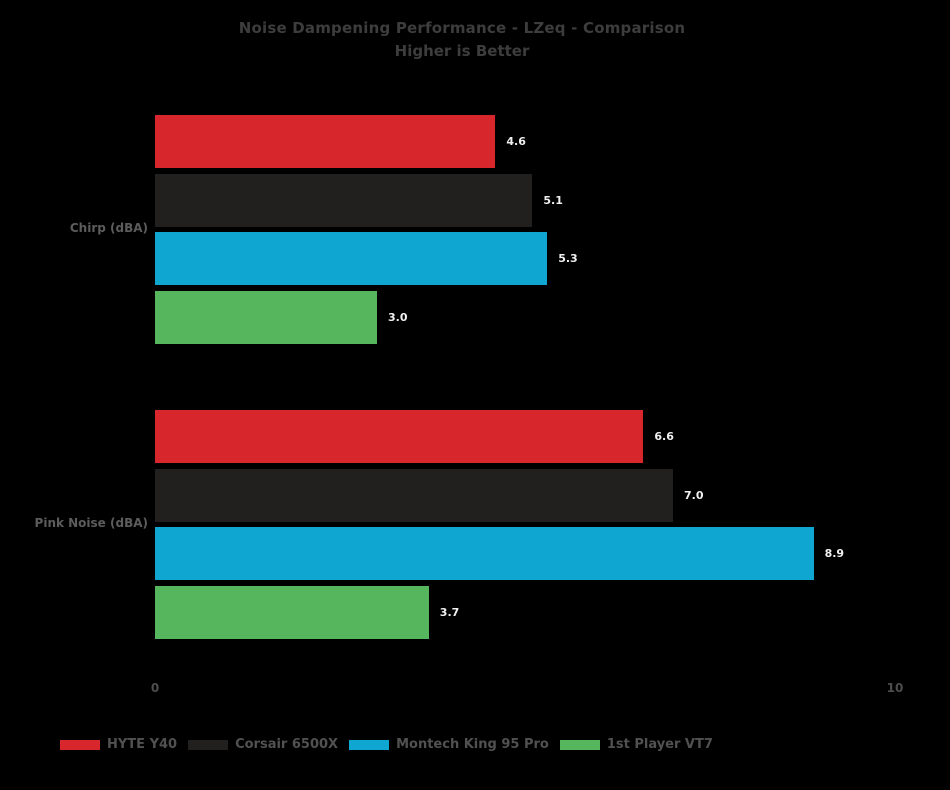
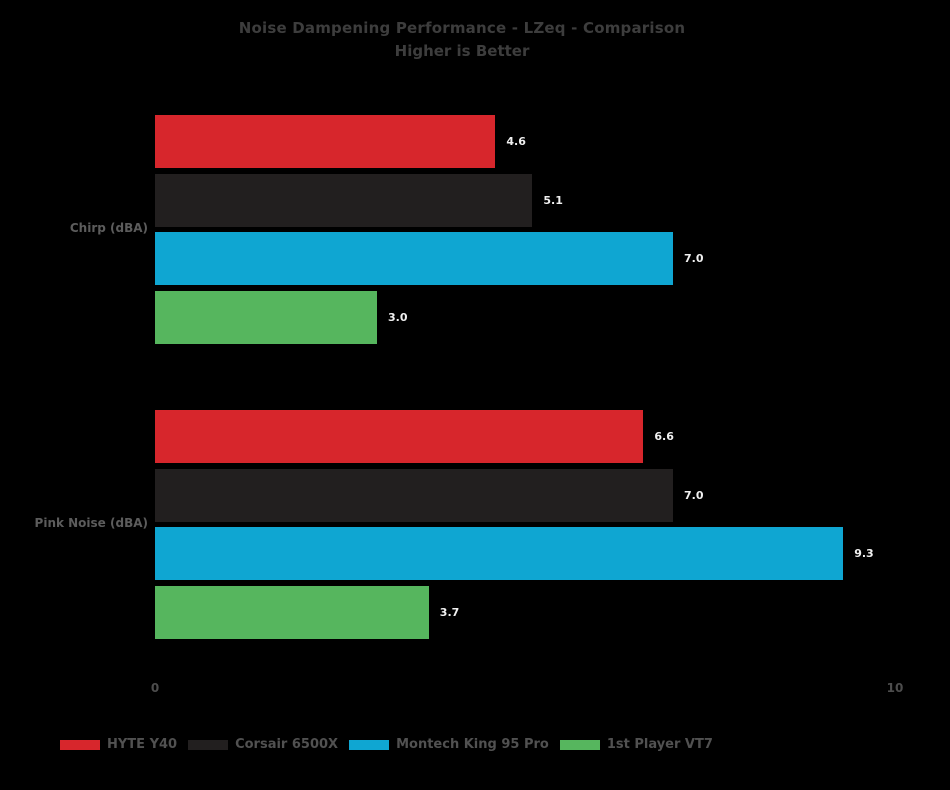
Montech King 95 Pro/Chirp (dBA): 5.3 -> 7.0
Montech King 95 Pro/Pink Noise (dBA): 8.9 -> 9.3
